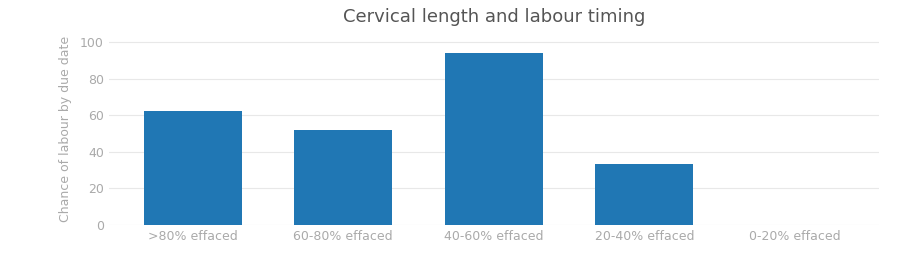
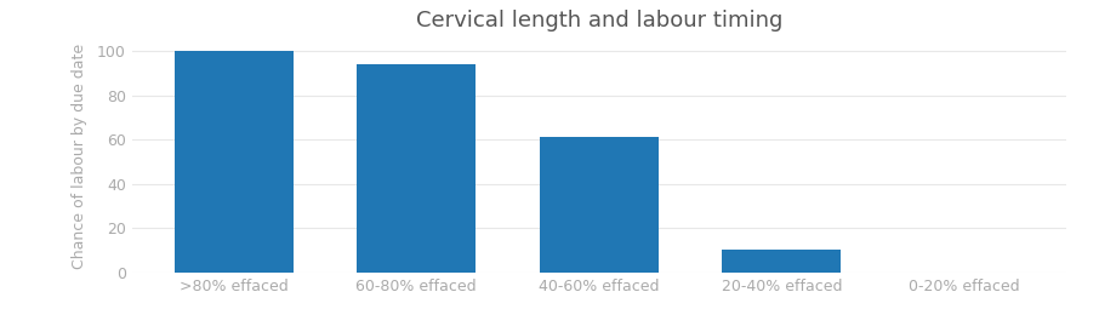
>80% effaced: 62 -> 100
60-80% effaced: 52 -> 94
40-60% effaced: 94 -> 61
20-40% effaced: 33 -> 10
